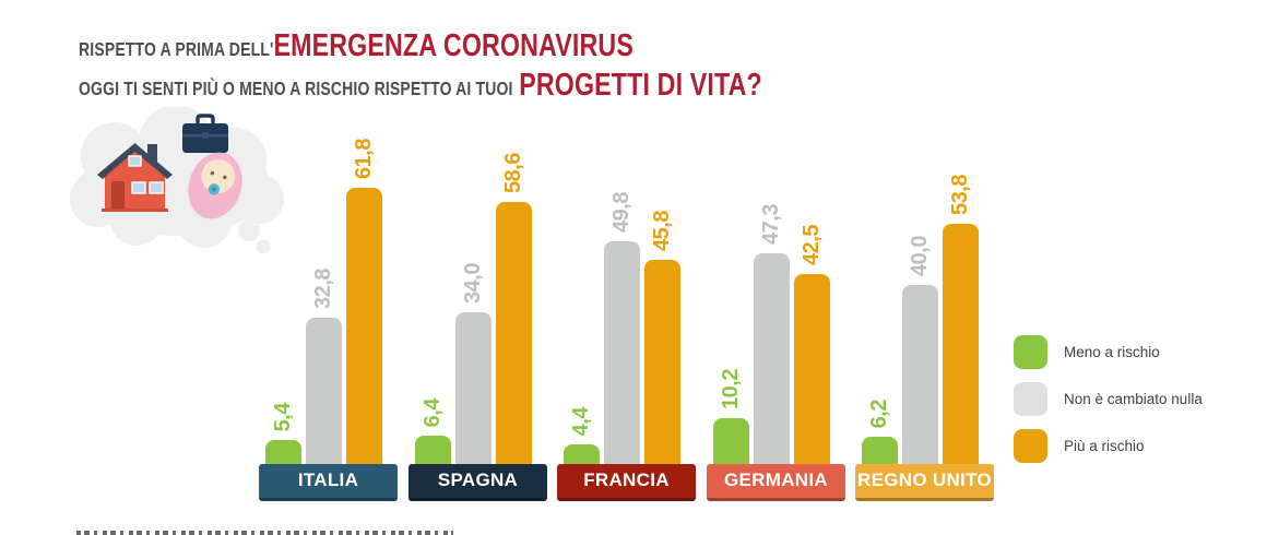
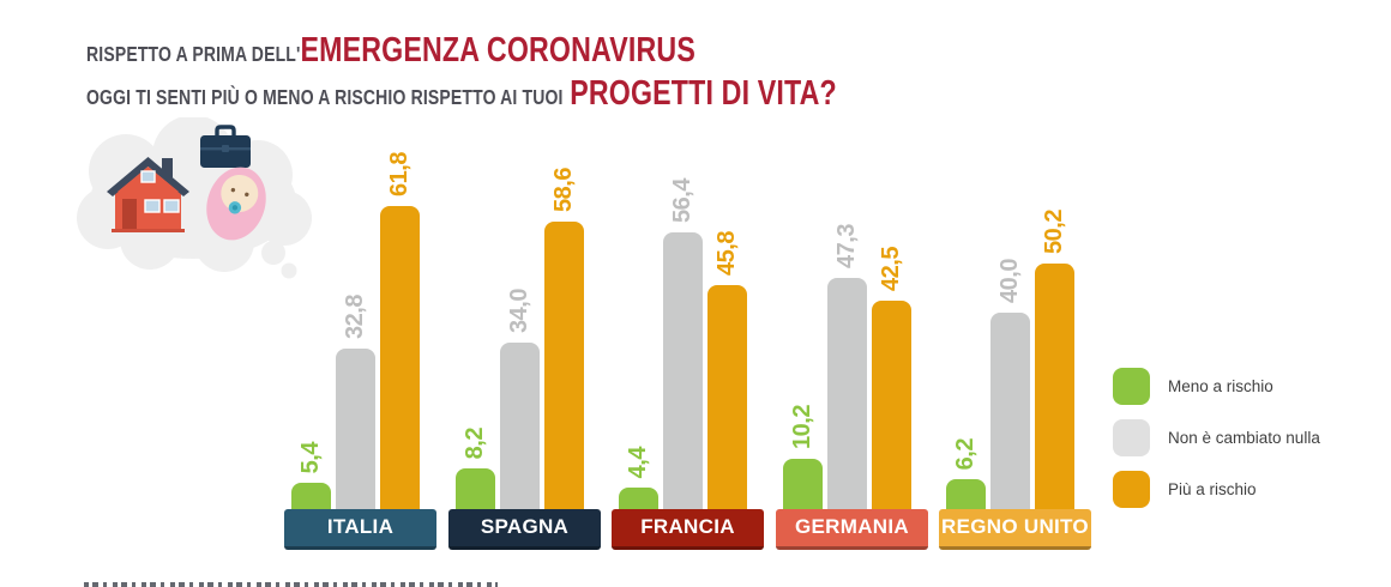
Meno a rischio/SPAGNA: 6,4 -> 8,2
Non è cambiato nulla/FRANCIA: 49,8 -> 56,4
Più a rischio/REGNO UNITO: 53,8 -> 50,2
